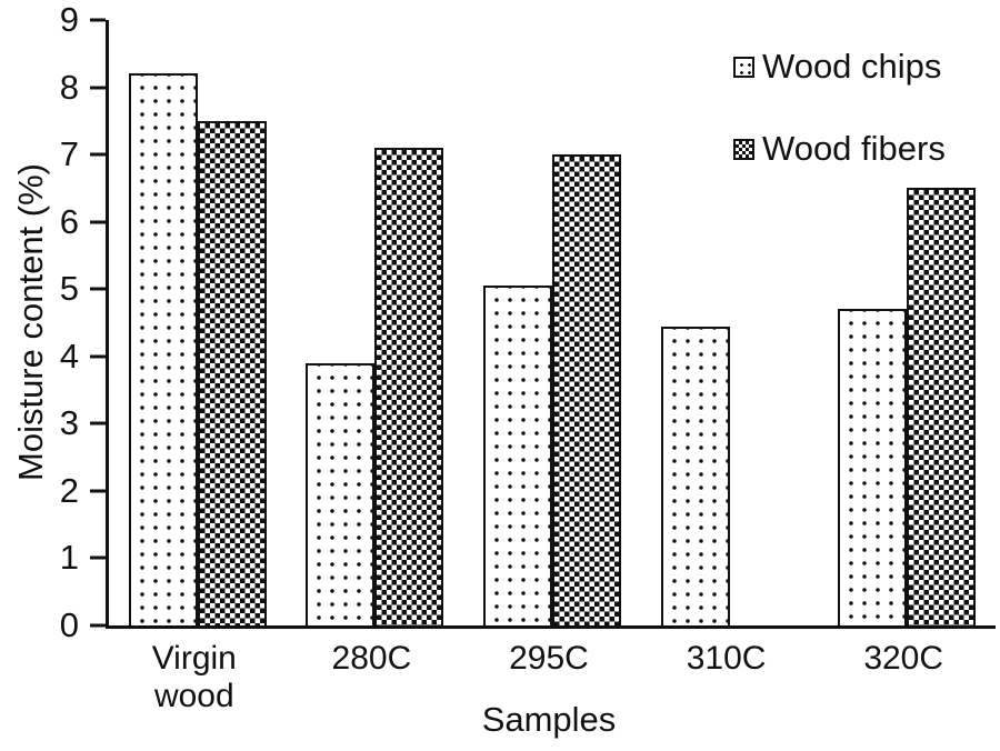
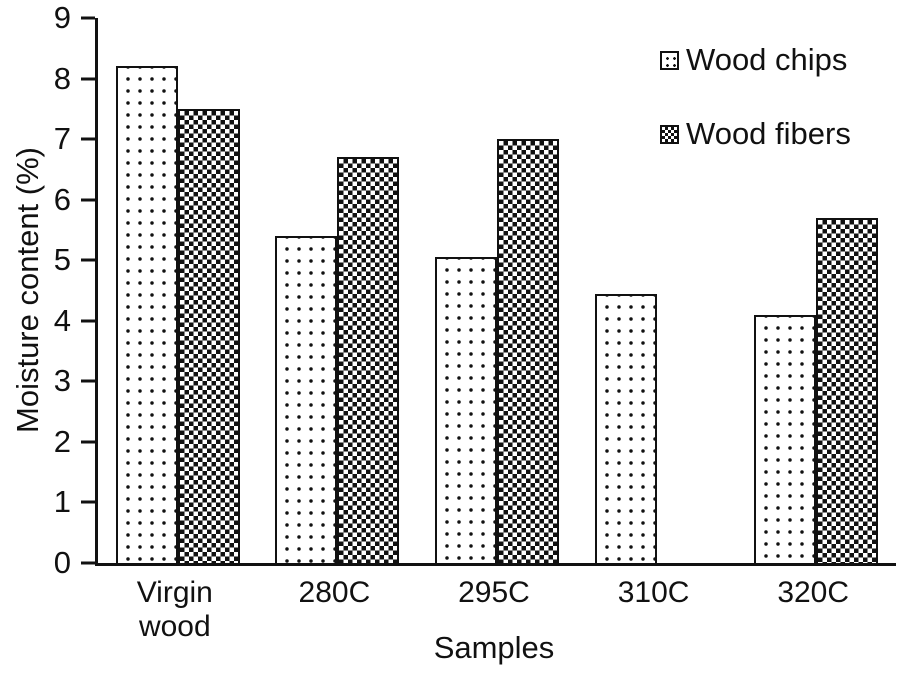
Wood chips/280C: 3.9 -> 5.4
Wood fibers/280C: 7.1 -> 6.7
Wood chips/320C: 4.7 -> 4.1
Wood fibers/320C: 6.5 -> 5.7
